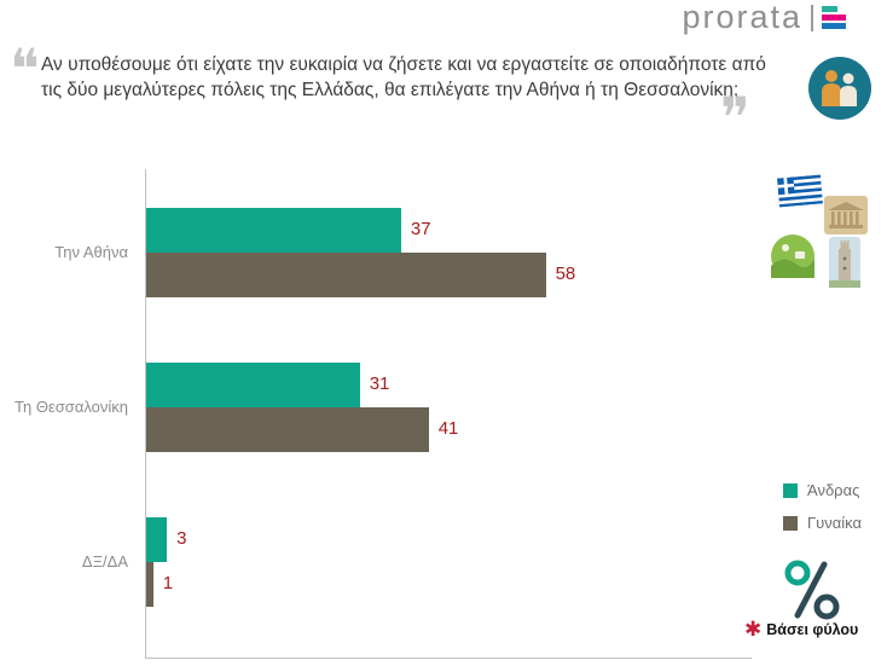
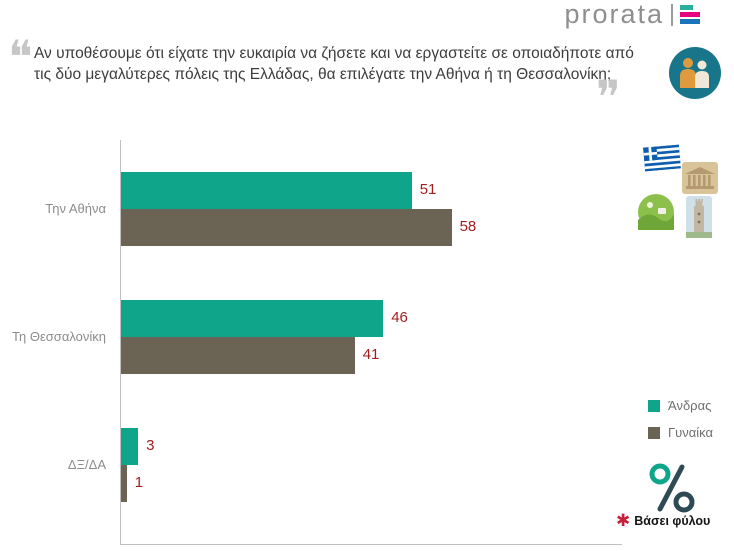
Άνδρας/Την Αθήνα: 37 -> 51
Άνδρας/Τη Θεσσαλονίκη: 31 -> 46
